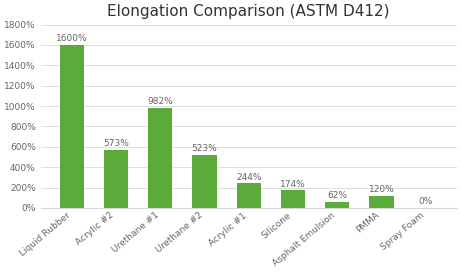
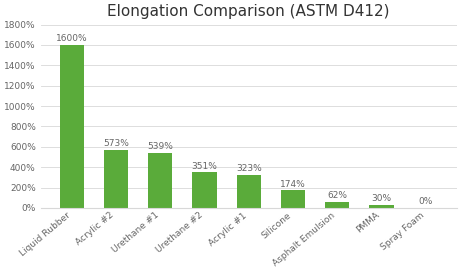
Urethane #1: 982% -> 539%
Urethane #2: 523% -> 351%
Acrylic #1: 244% -> 323%
PMMA: 120% -> 30%
